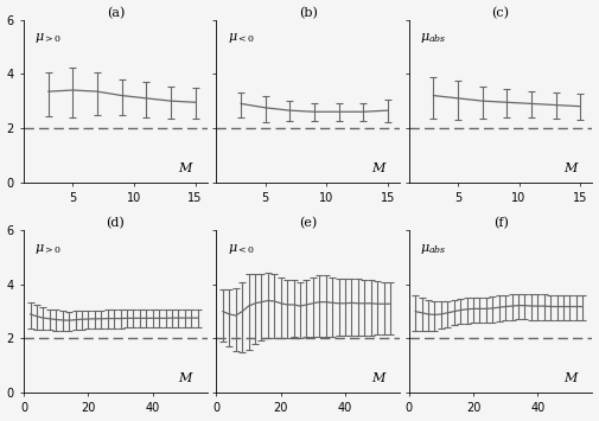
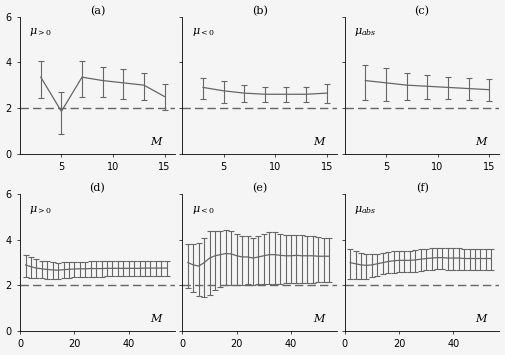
(a)/5: 3.40 -> 1.85
(a)/15: 2.95 -> 2.50
